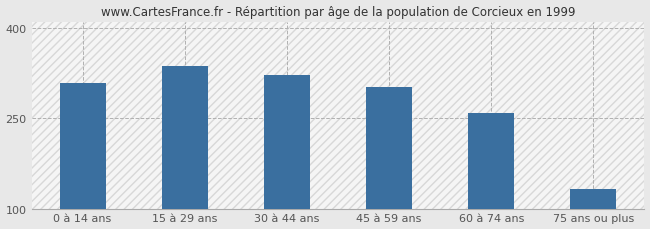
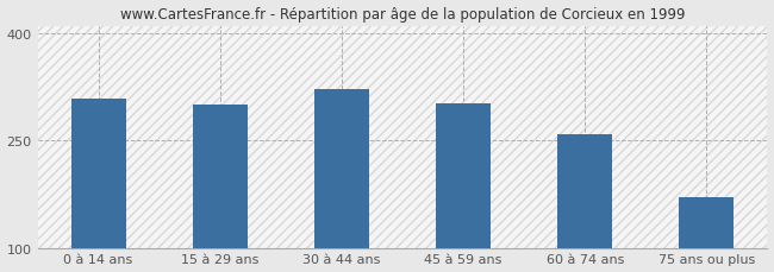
15 à 29 ans: 336 -> 300
75 ans ou plus: 133 -> 170
